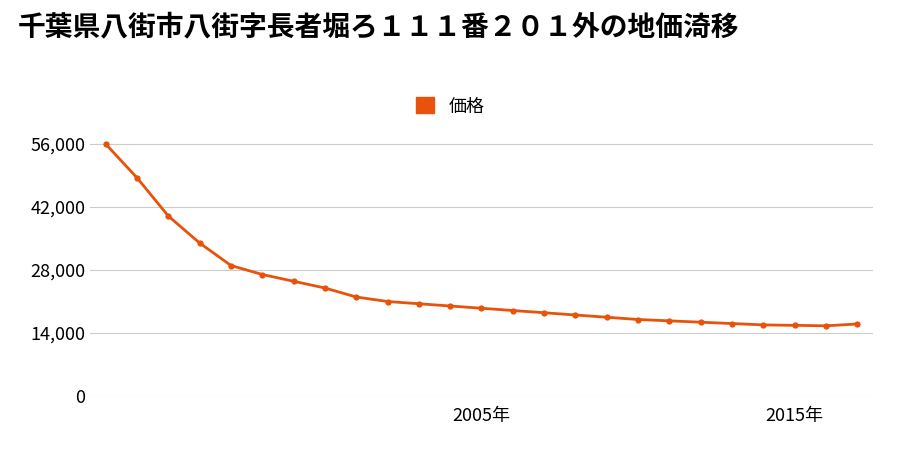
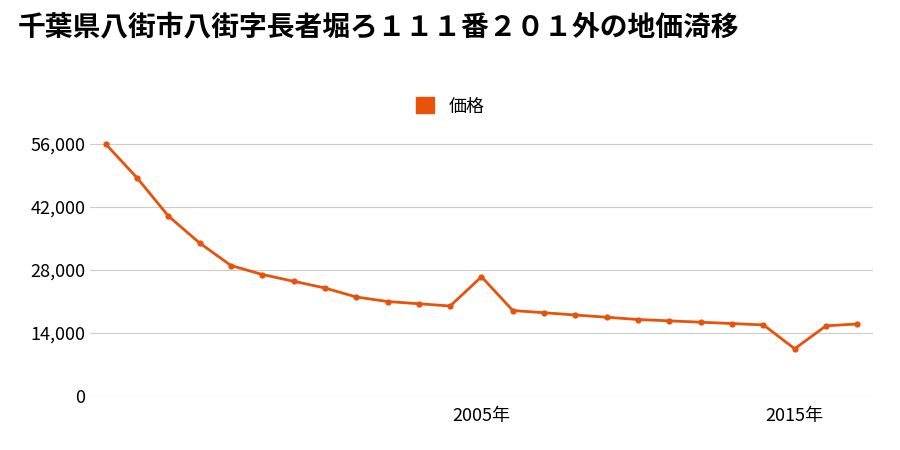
2005年: 19,500 -> 26,500
2015年: 15,700 -> 10,500
